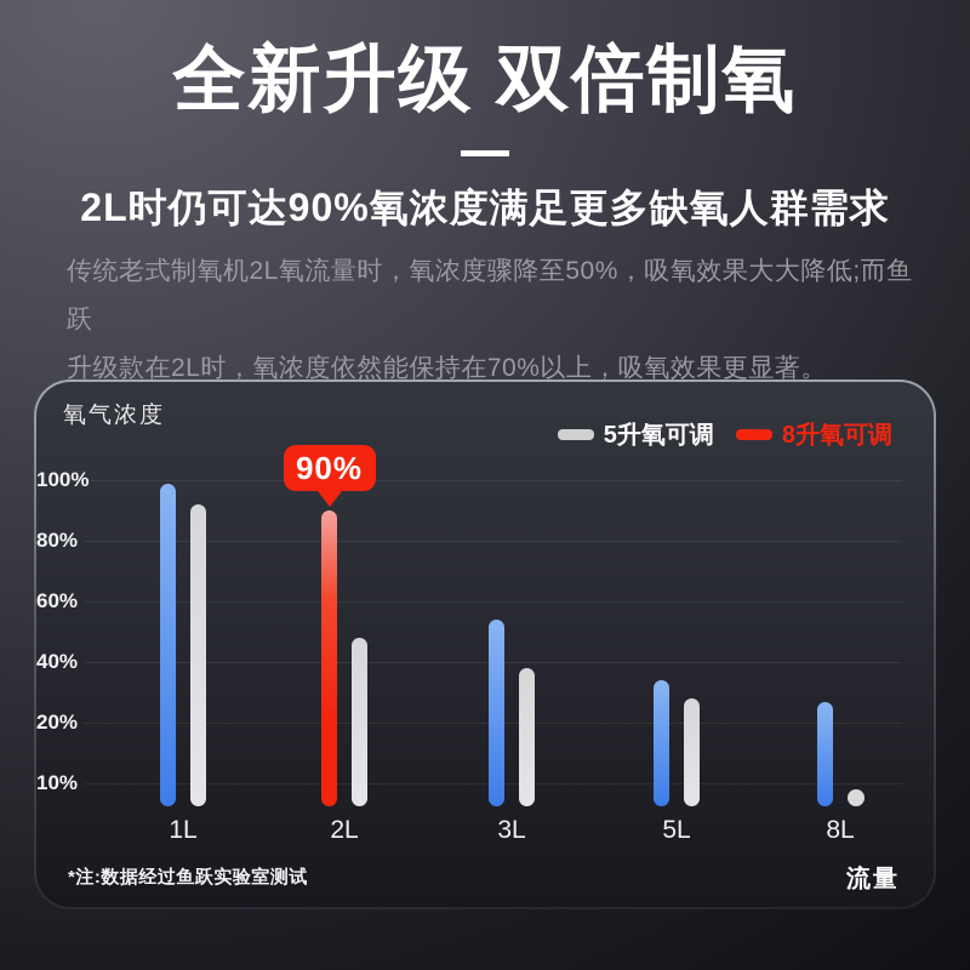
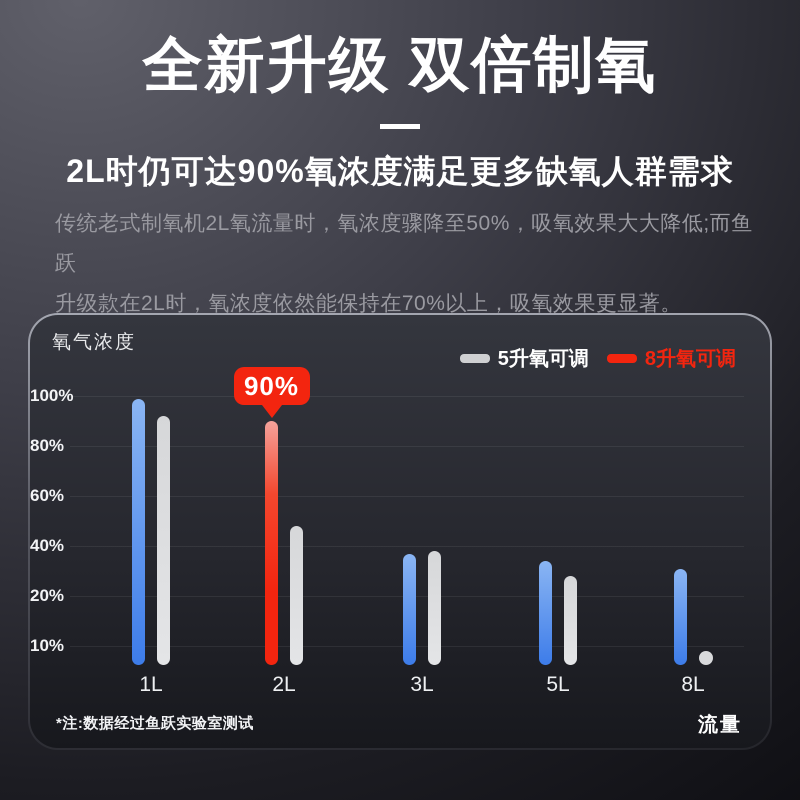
8升氧可调/3L: 54% -> 37%
8升氧可调/8L: 27% -> 31%
